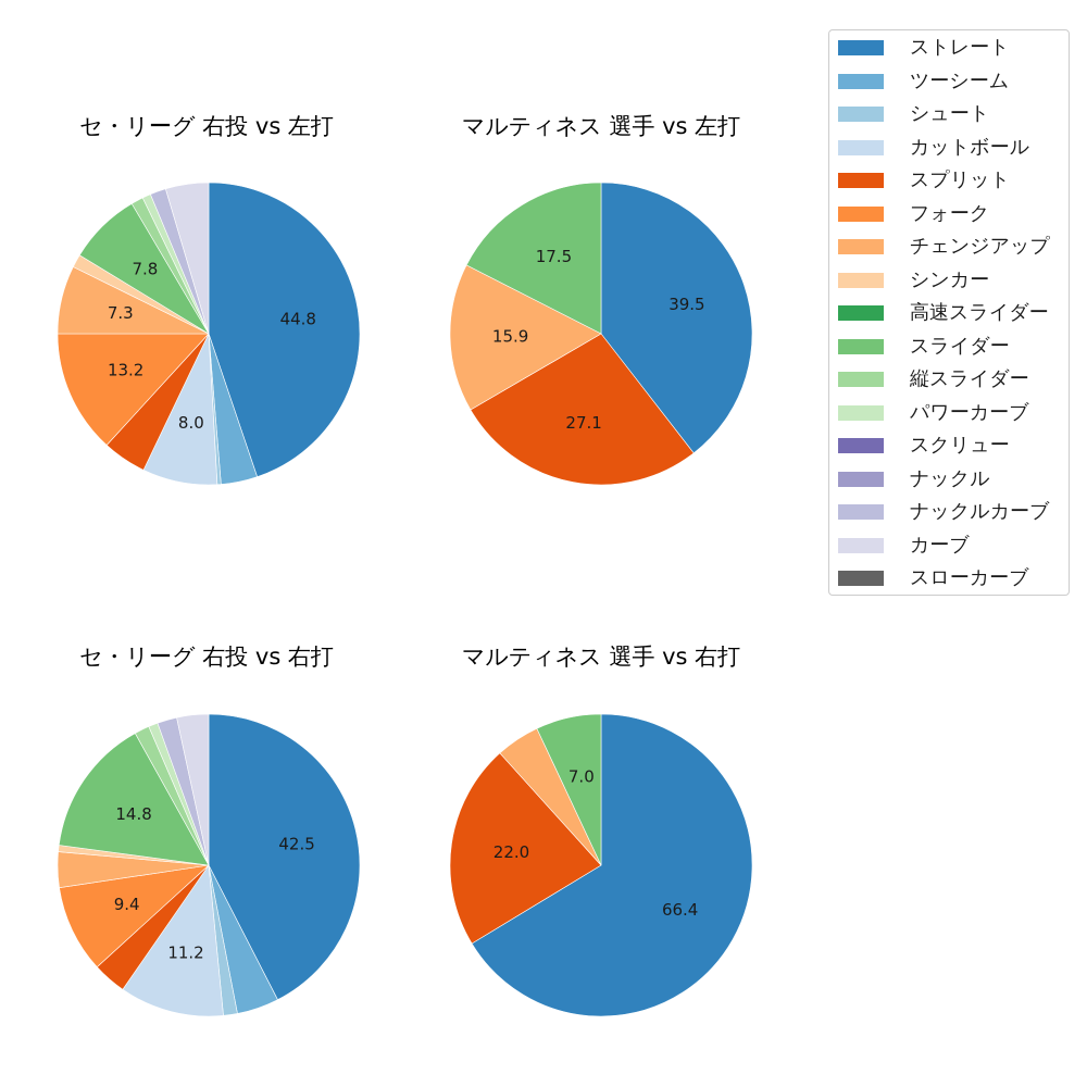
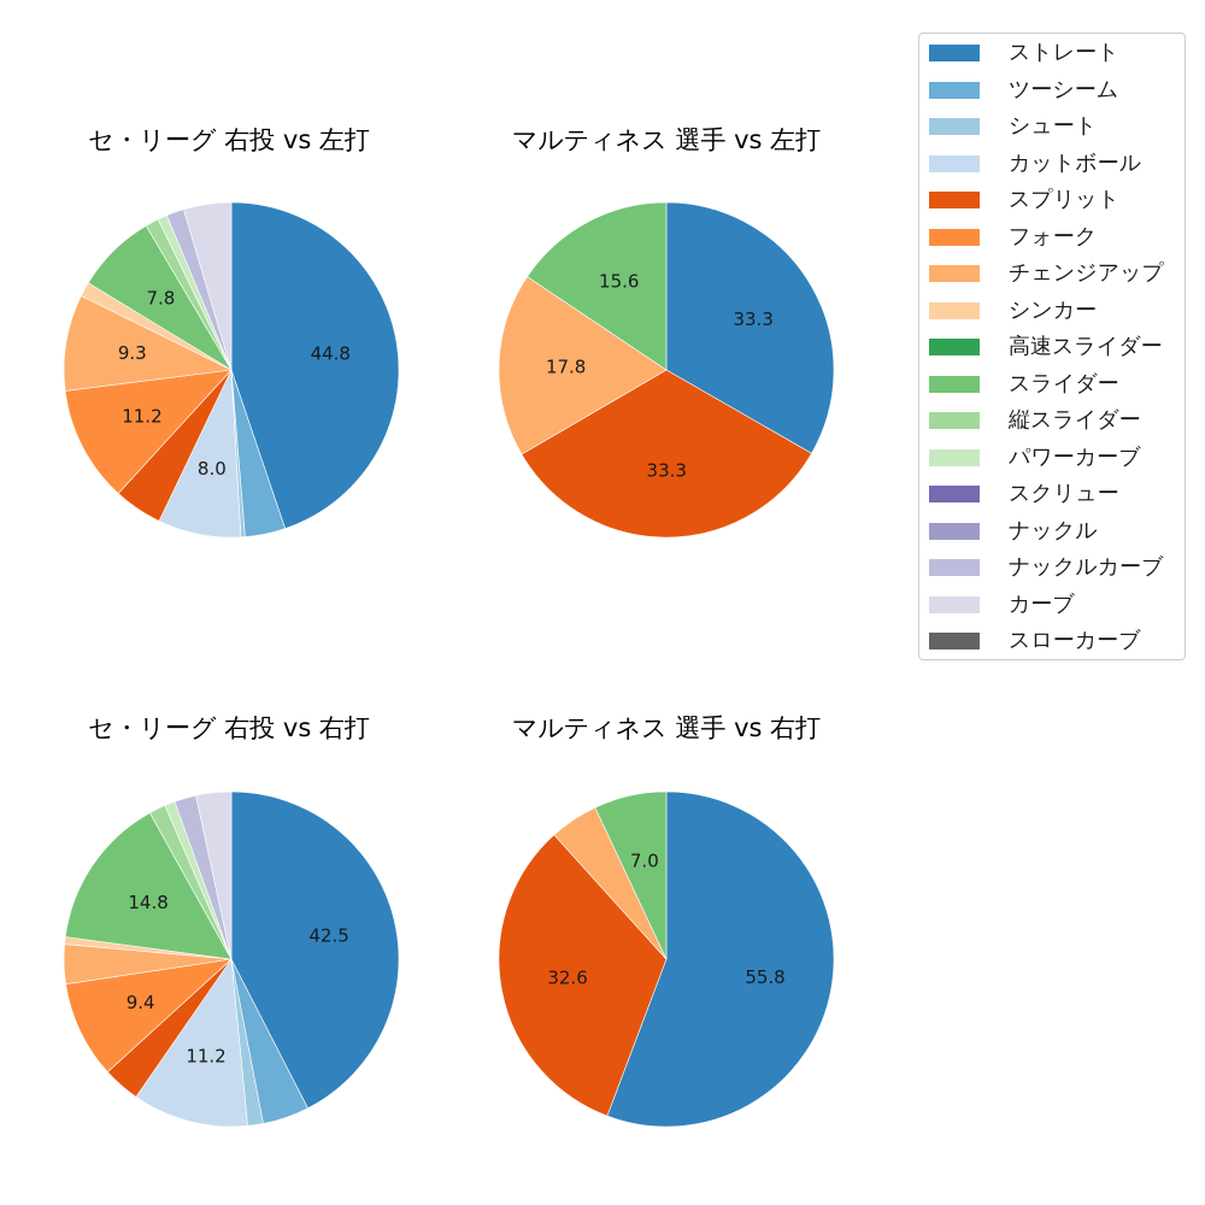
セ・リーグ 右投 vs 左打/フォーク: 13.2 -> 11.2
セ・リーグ 右投 vs 左打/チェンジアップ: 7.3 -> 9.3
マルティネス 選手 vs 左打/ストレート: 39.5 -> 33.3
マルティネス 選手 vs 左打/スプリット: 27.1 -> 33.3
マルティネス 選手 vs 左打/チェンジアップ: 15.9 -> 17.8
マルティネス 選手 vs 左打/スライダー: 17.5 -> 15.6
マルティネス 選手 vs 右打/ストレート: 66.4 -> 55.8
マルティネス 選手 vs 右打/スプリット: 22.0 -> 32.6
